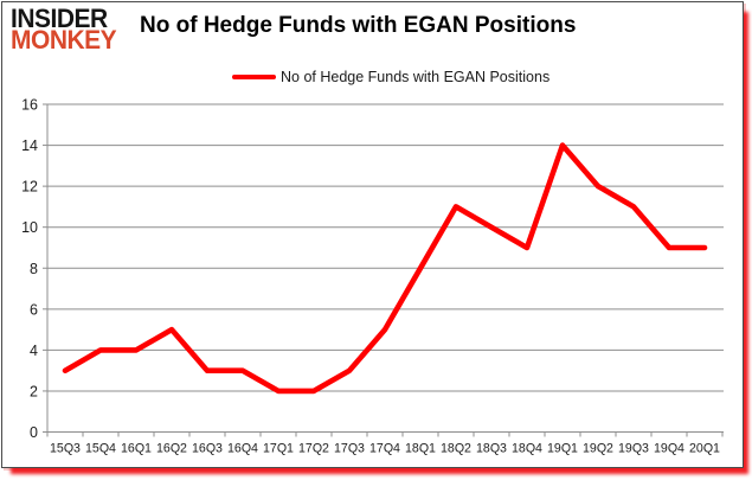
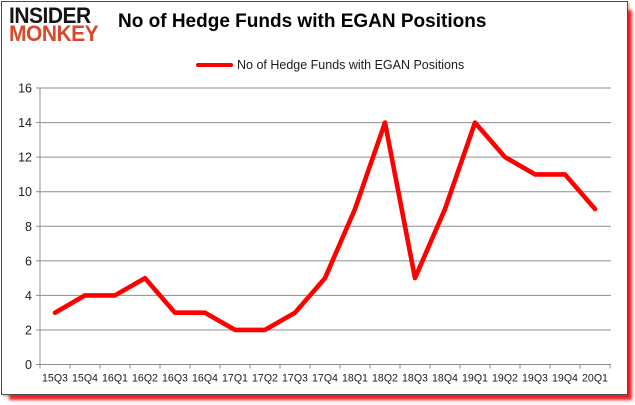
18Q1: 8 -> 9
18Q2: 11 -> 14
18Q3: 10 -> 5
19Q4: 9 -> 11
